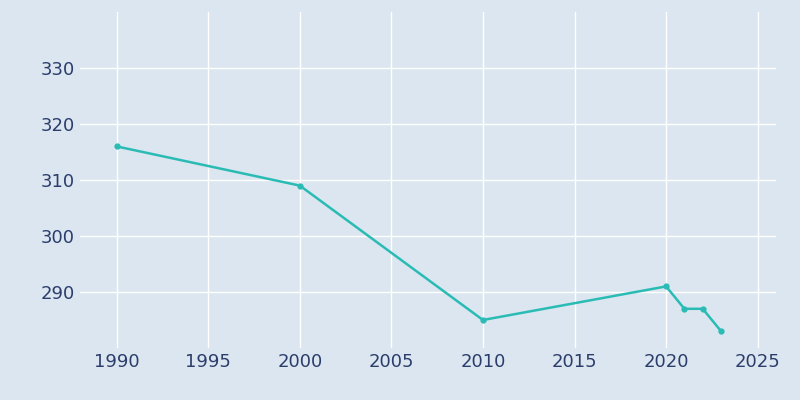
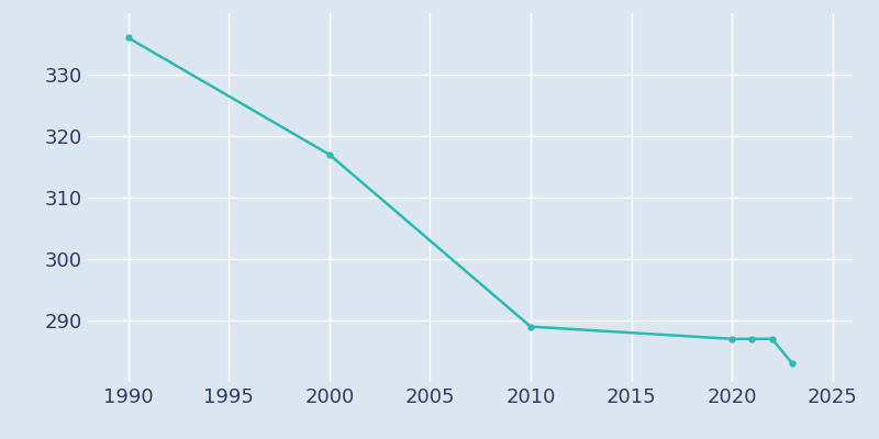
1990: 316 -> 336
2000: 309 -> 317
2010: 285 -> 289
2020: 291 -> 287
